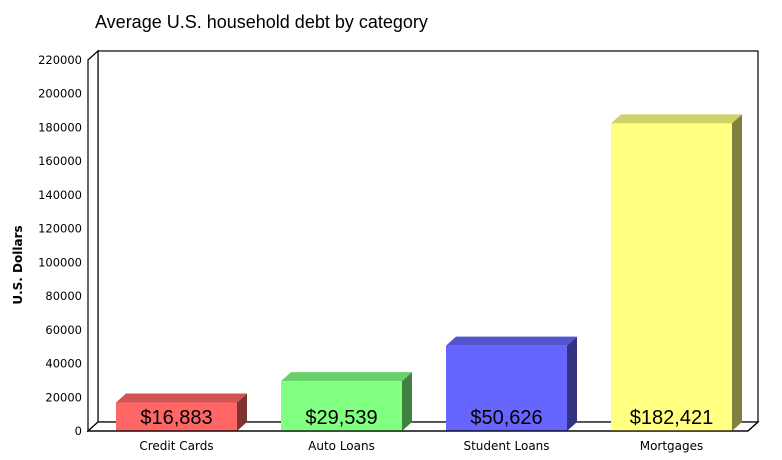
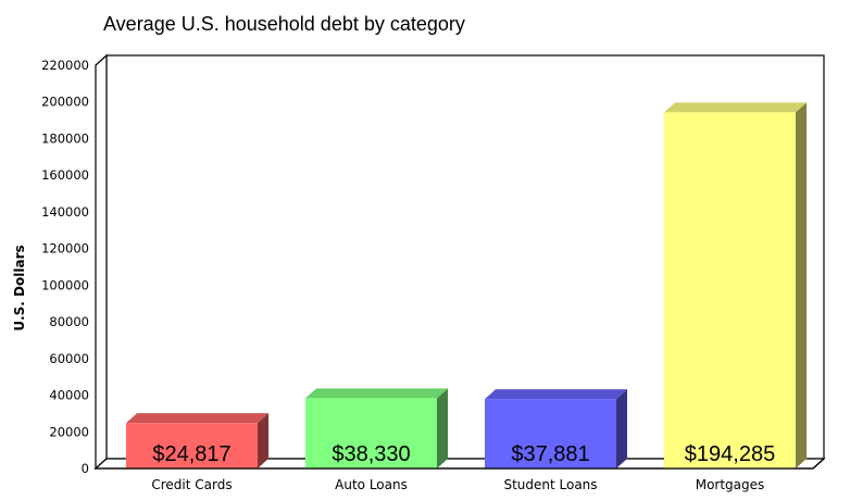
Credit Cards: $16,883 -> $24,817
Auto Loans: $29,539 -> $38,330
Student Loans: $50,626 -> $37,881
Mortgages: $182,421 -> $194,285
